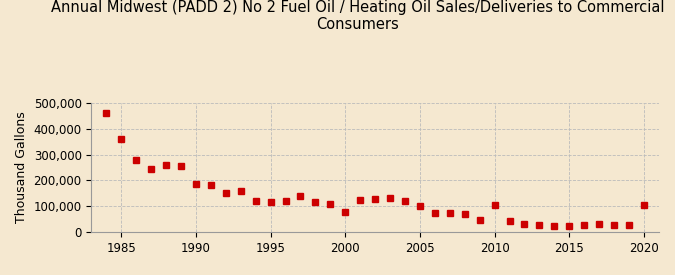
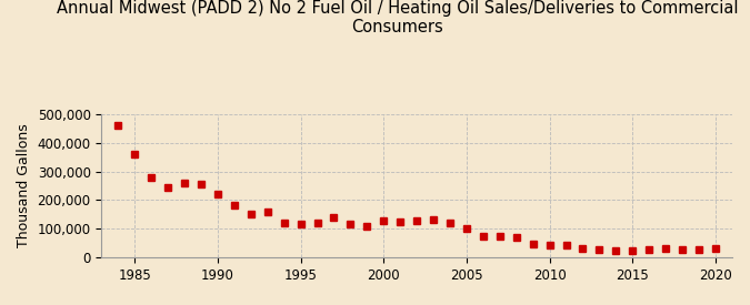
1990: 185,000 -> 220,000
2000: 75,000 -> 127,000
2010: 105,000 -> 43,000
2020: 105,000 -> 30,000
